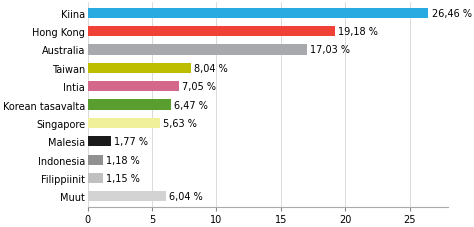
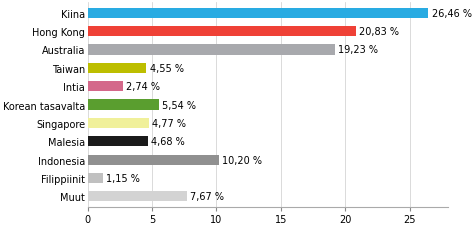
Hong Kong: 19,18 -> 20,83
Australia: 17,03 -> 19,23
Taiwan: 8,04 -> 4,55
Intia: 7,05 -> 2,74
Korean tasavalta: 6,47 -> 5,54
Singapore: 5,63 -> 4,77
Malesia: 1,77 -> 4,68
Indonesia: 1,18 -> 10,20
Muut: 6,04 -> 7,67
